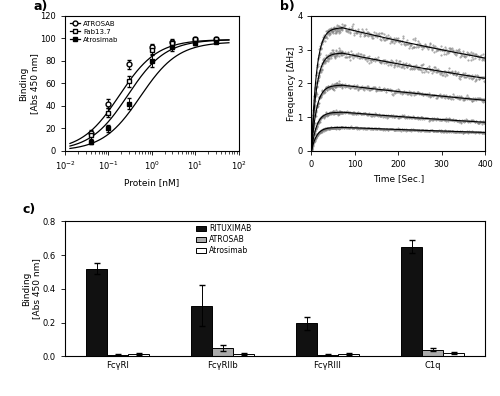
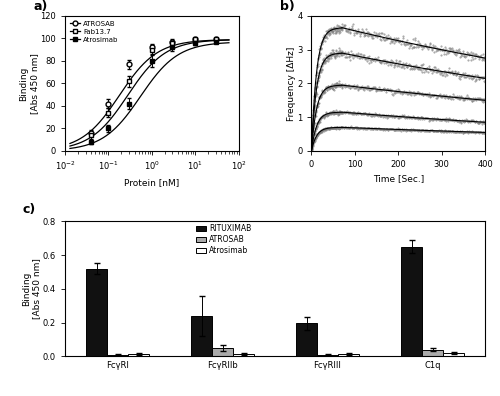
RITUXIMAB/FcγRIIb: 0.30 -> 0.24
